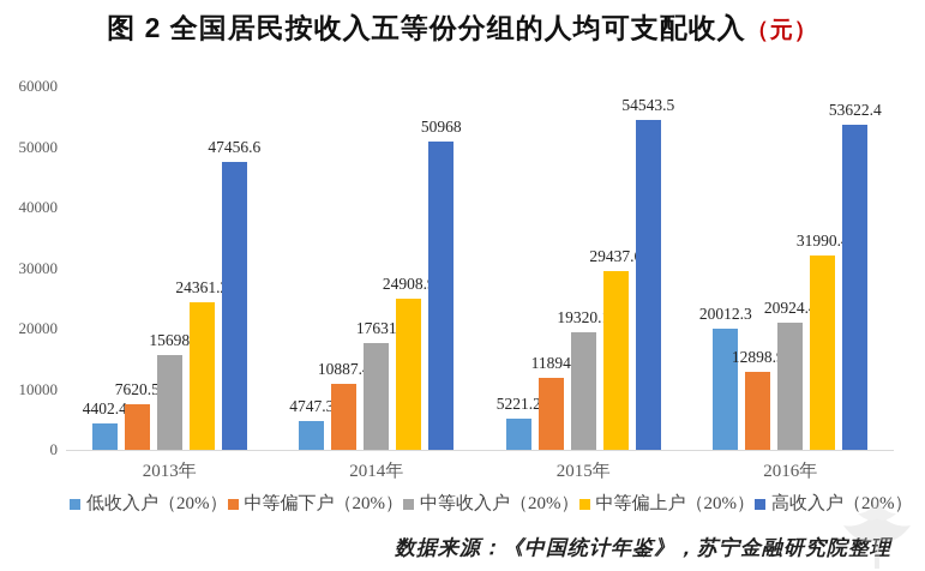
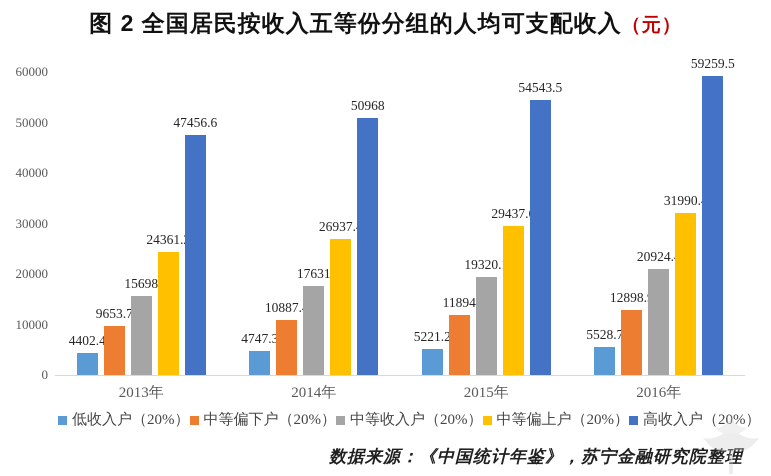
中等偏下户（20%）/2013年: 7620.5 -> 9653.7
中等偏上户（20%）/2014年: 24908.9 -> 26937.4
低收入户（20%）/2016年: 20012.3 -> 5528.7
高收入户（20%）/2016年: 53622.4 -> 59259.5
